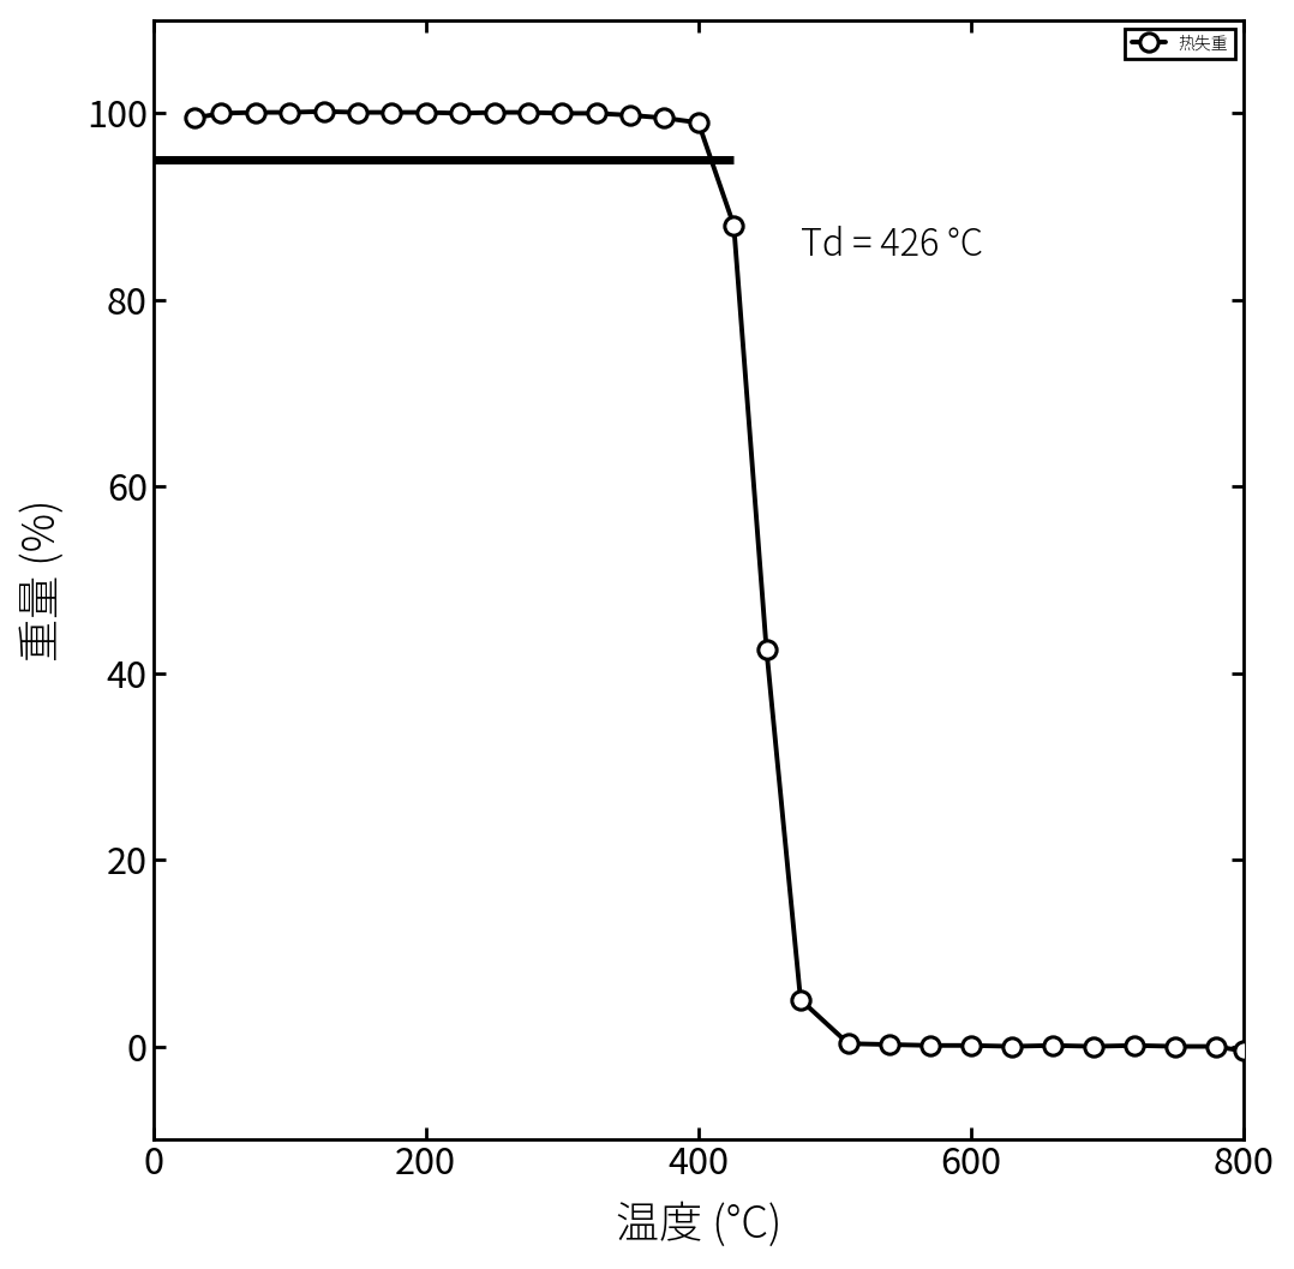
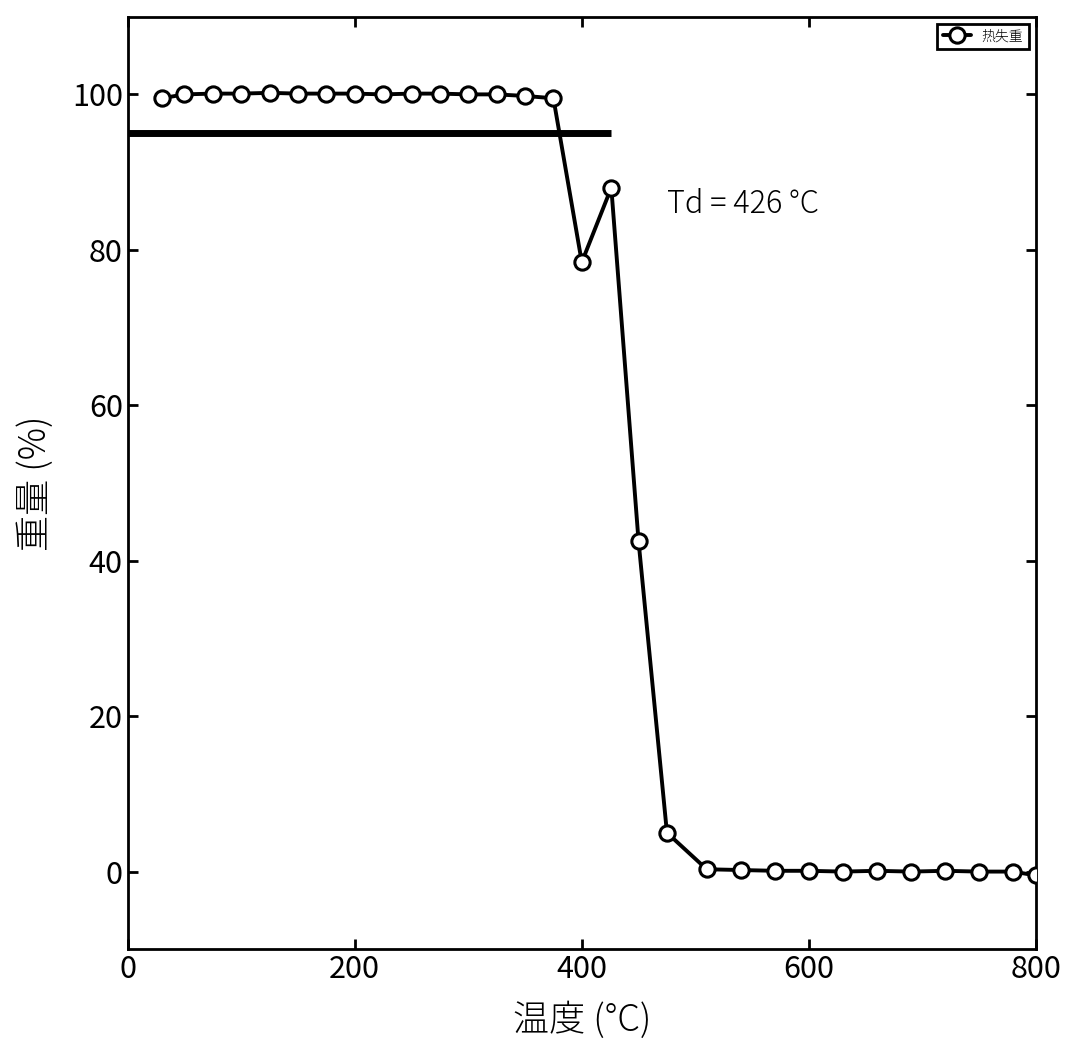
400: 99.0 -> 78.4
